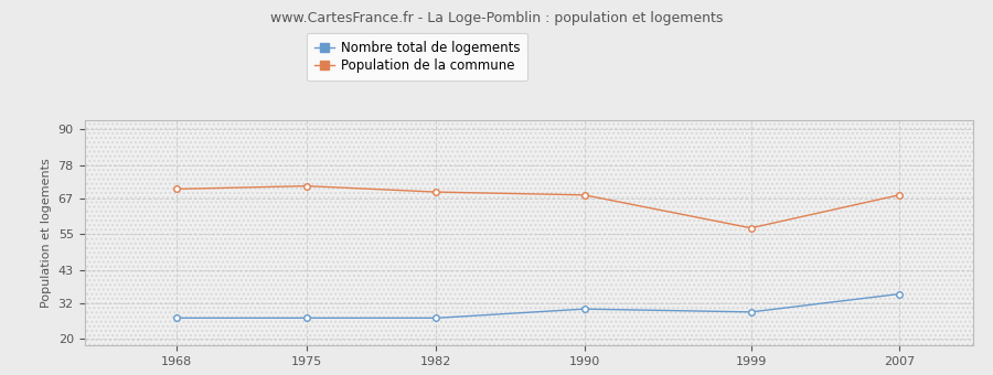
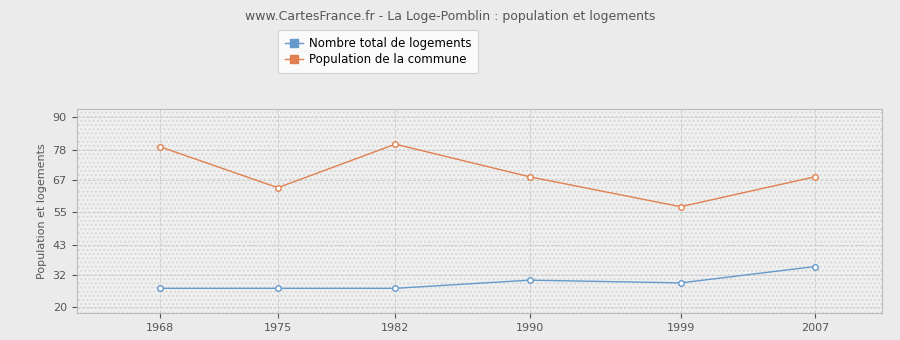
Population de la commune/1968: 70 -> 79
Population de la commune/1975: 71 -> 64
Population de la commune/1982: 69 -> 80
